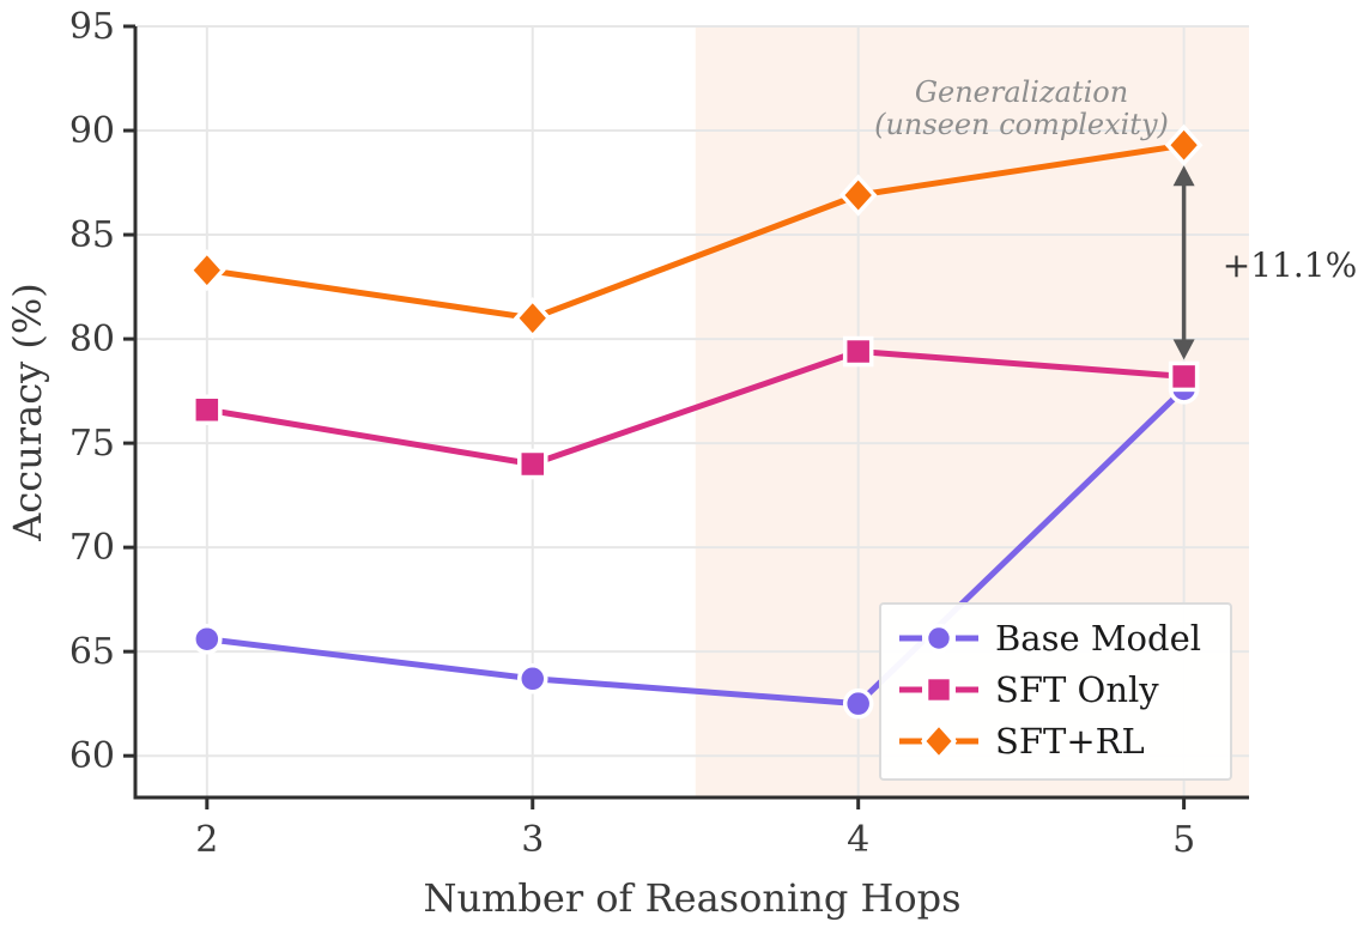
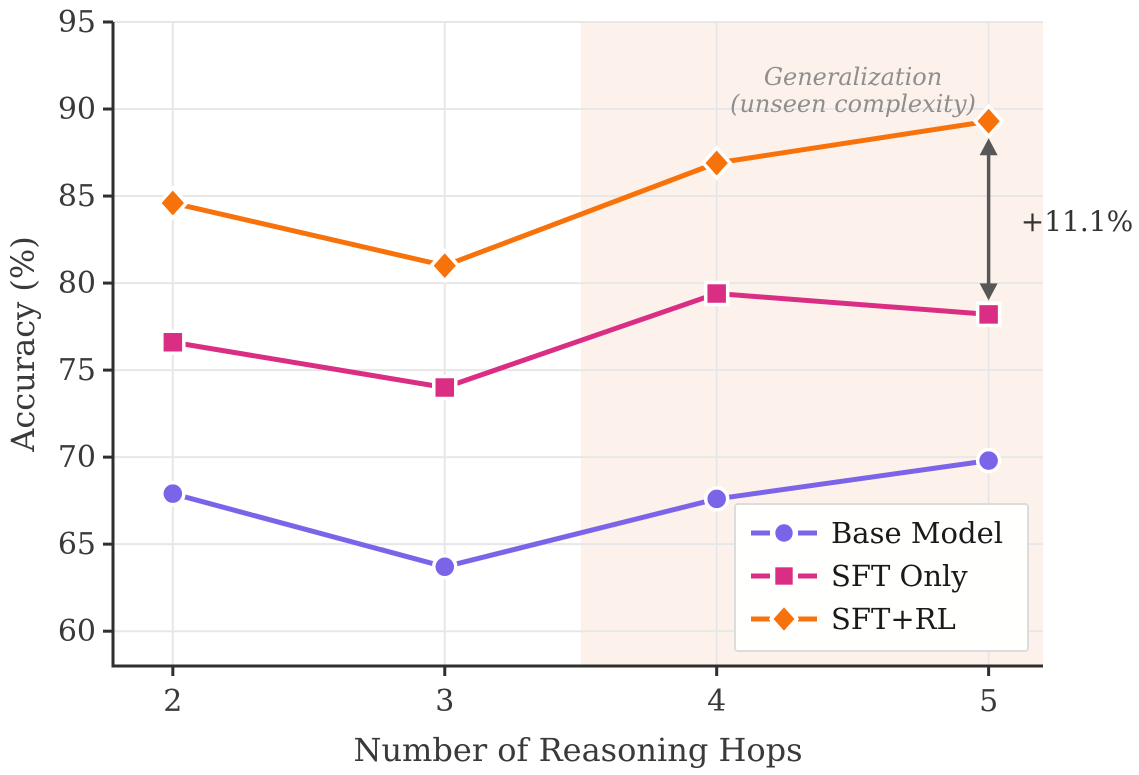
Base Model/2: 65.6 -> 67.9
SFT+RL/2: 83.3 -> 84.6
Base Model/4: 62.5 -> 67.6
Base Model/5: 77.6 -> 69.8
